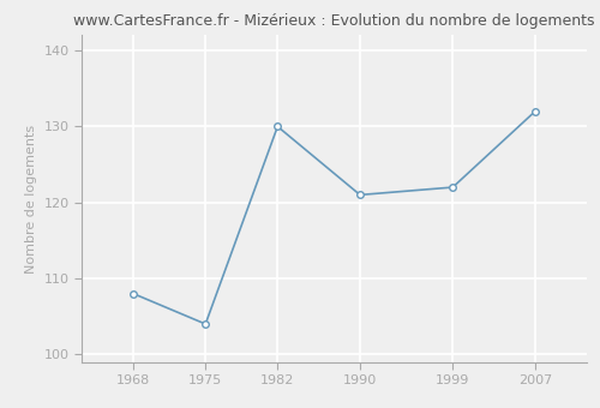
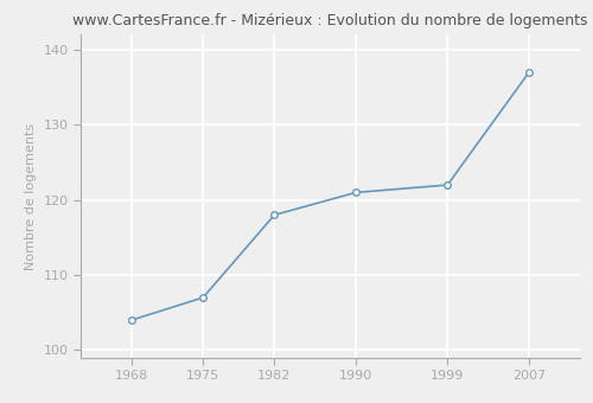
1968: 108 -> 104
1975: 104 -> 107
1982: 130 -> 118
2007: 132 -> 137
